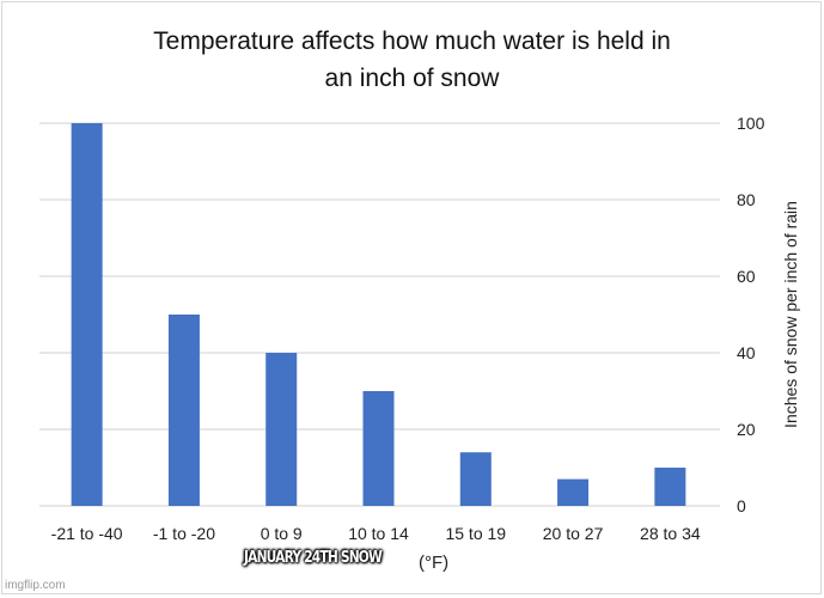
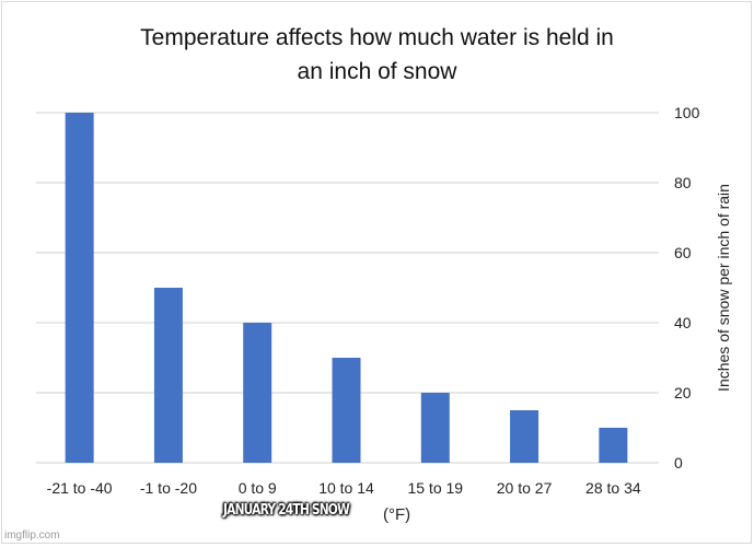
15 to 19: 14 -> 20
20 to 27: 7 -> 15
